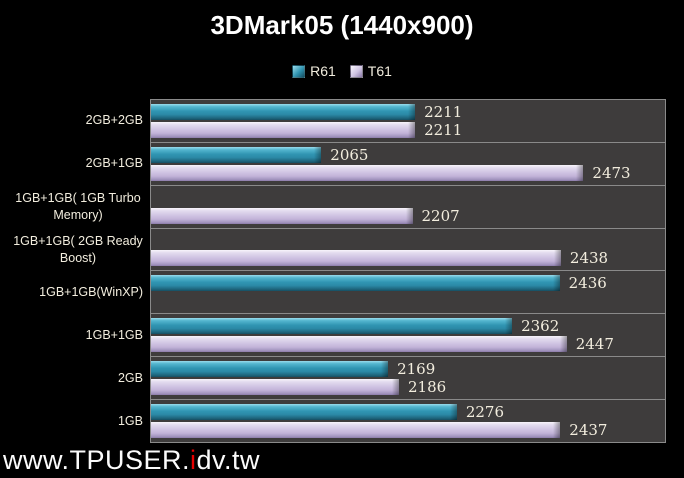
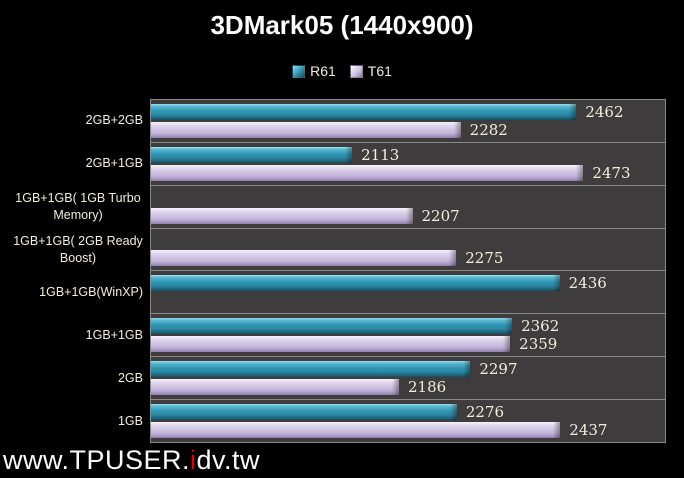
R61/2GB+2GB: 2211 -> 2462
T61/2GB+2GB: 2211 -> 2282
R61/2GB+1GB: 2065 -> 2113
T61/1GB+1GB( 2GB Ready Boost): 2438 -> 2275
T61/1GB+1GB: 2447 -> 2359
R61/2GB: 2169 -> 2297
